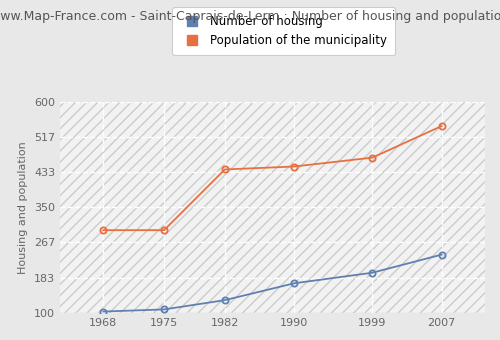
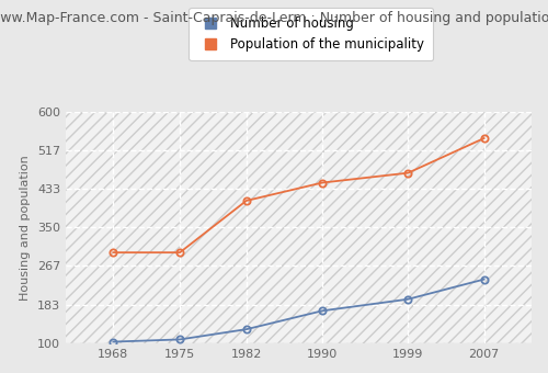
Population of the municipality/1982: 440 -> 408
